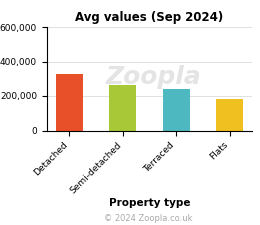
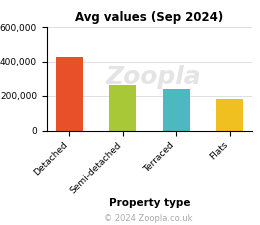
Detached: 330,000 -> 420,000
